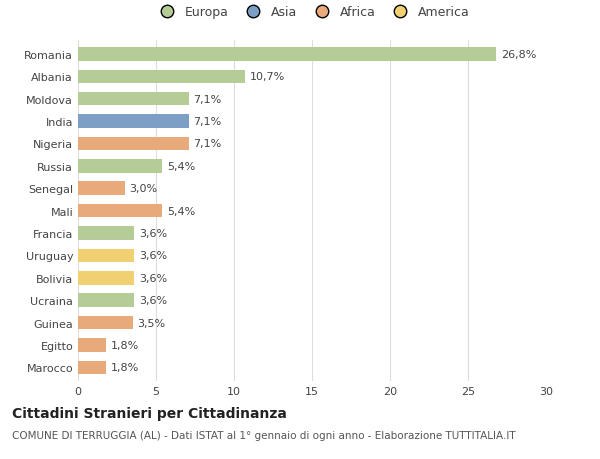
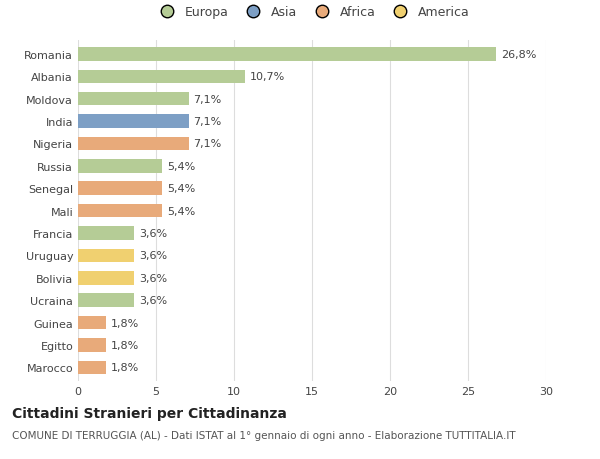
Senegal: 3,0% -> 5,4%
Guinea: 3,5% -> 1,8%
